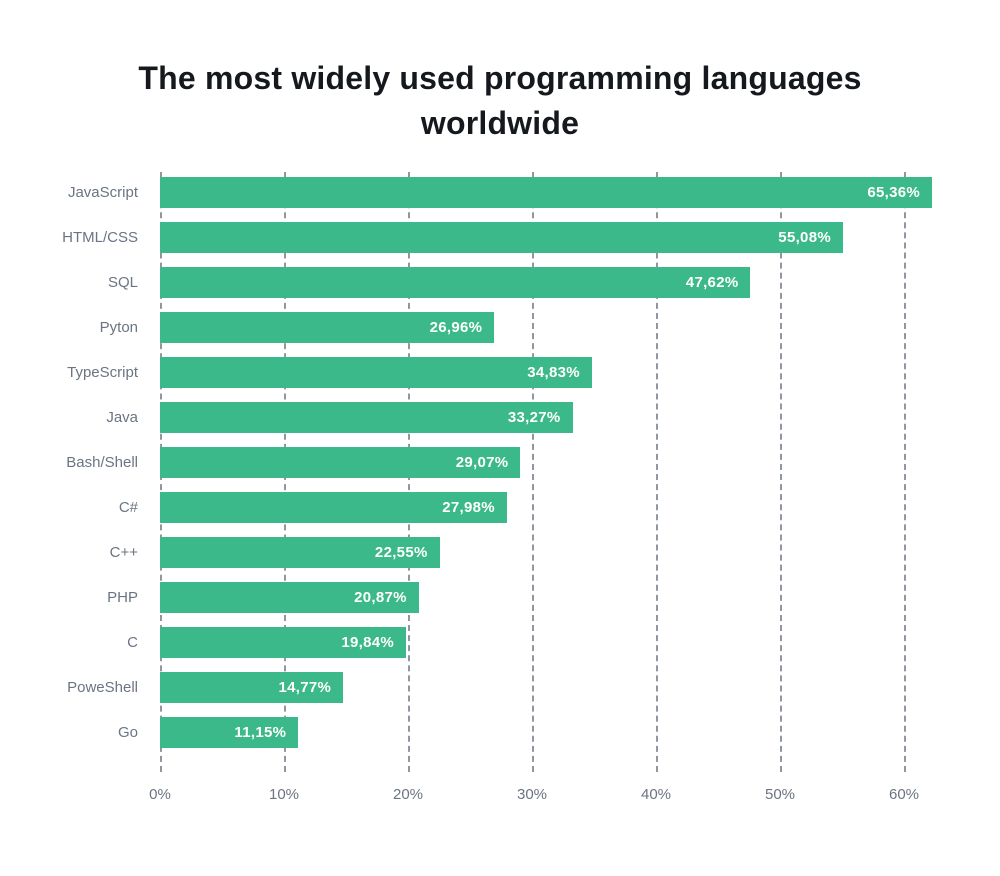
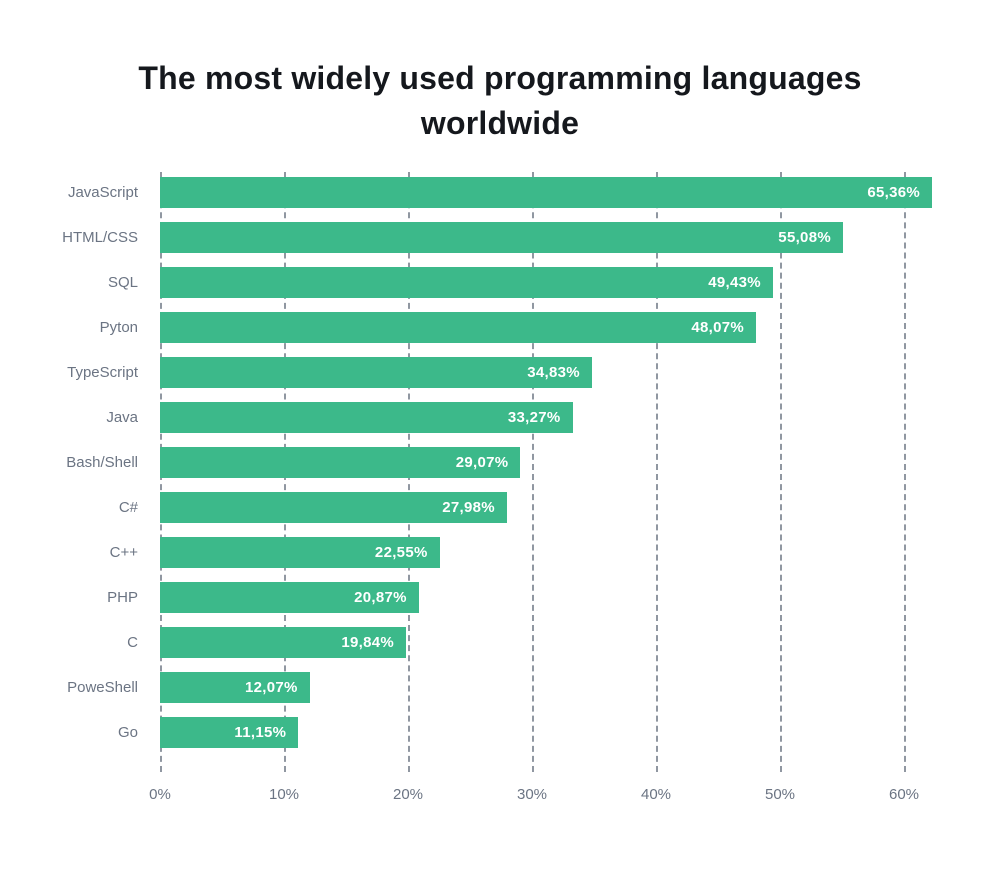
SQL: 47,62% -> 49,43%
Pyton: 26,96% -> 48,07%
PoweShell: 14,77% -> 12,07%
